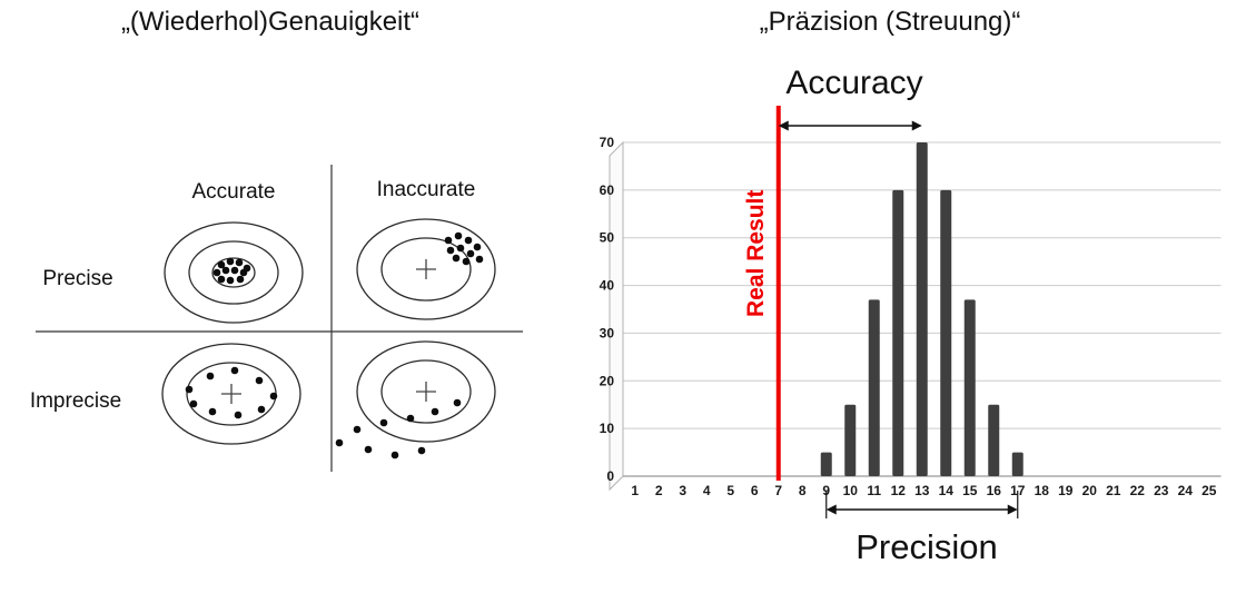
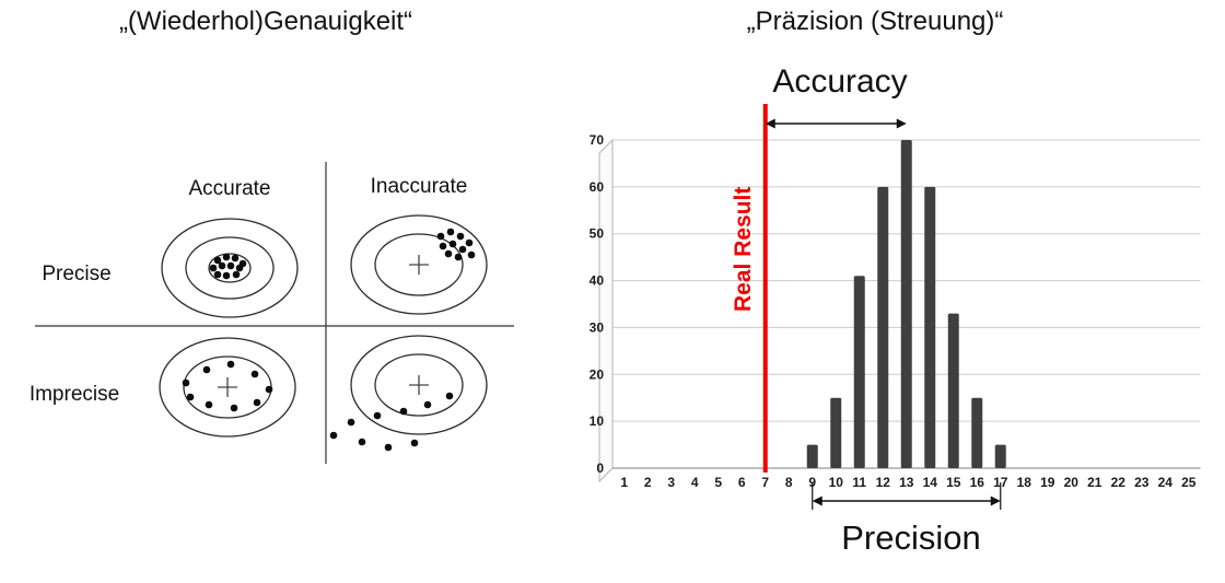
11: 37 -> 41
15: 37 -> 33
